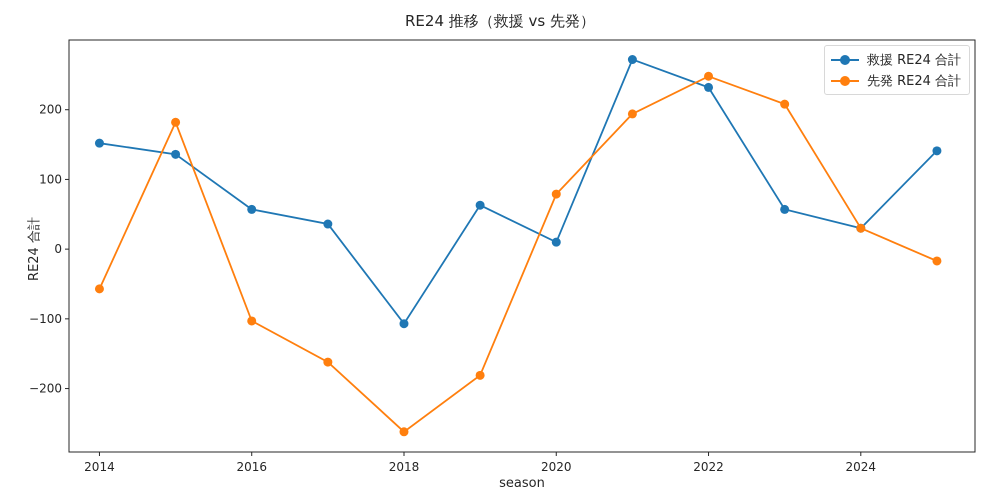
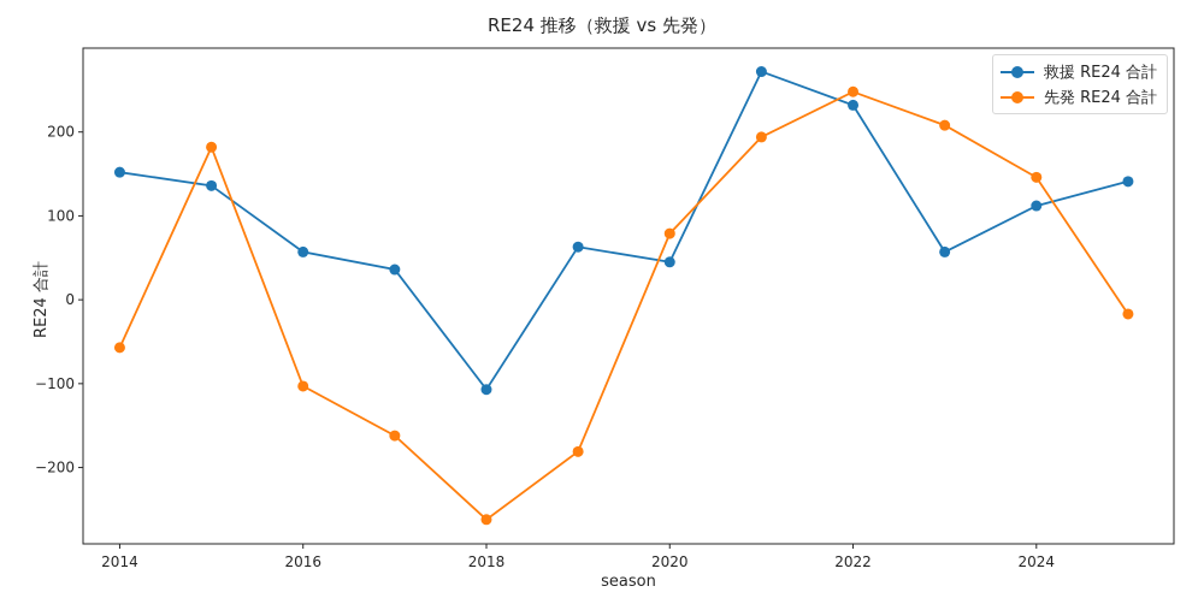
救援 RE24 合計/2020: 10 -> 40
救援 RE24 合計/2024: 30 -> 110
先発 RE24 合計/2024: 30 -> 150
